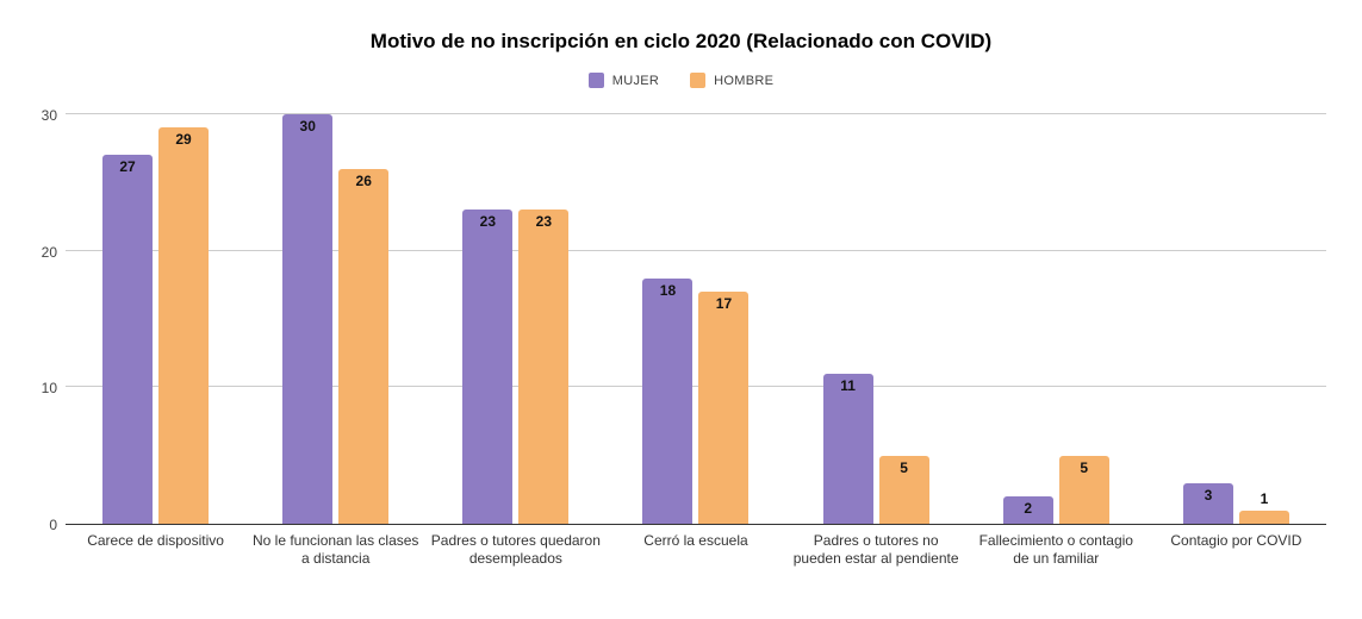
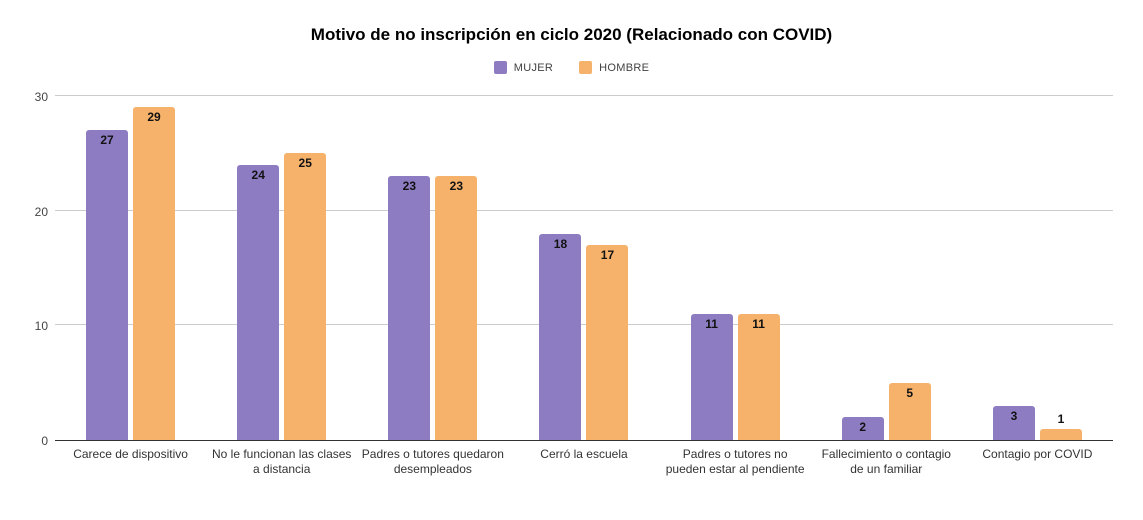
MUJER/No le funcionan las clases a distancia: 30 -> 24
HOMBRE/No le funcionan las clases a distancia: 26 -> 25
HOMBRE/Padres o tutores no pueden estar al pendiente: 5 -> 11
